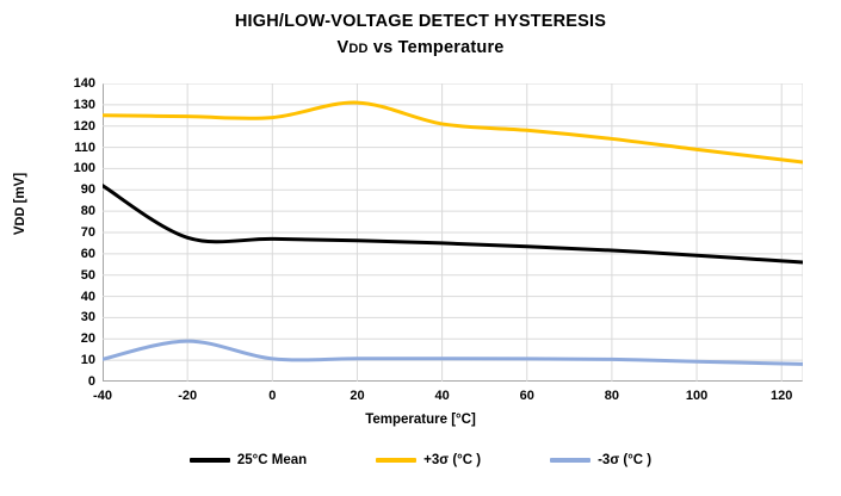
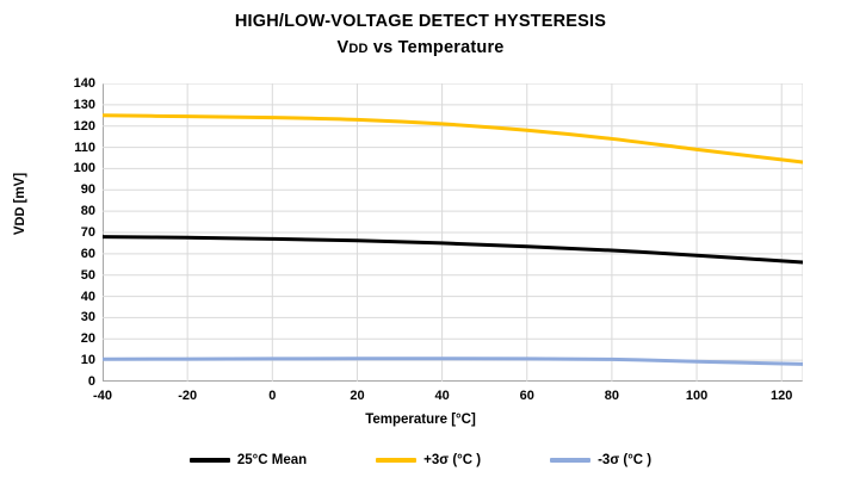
25°C Mean/-40: 92 -> 68
-3σ (°C )/-20: 19 -> 11
+3σ (°C )/20: 131 -> 123
